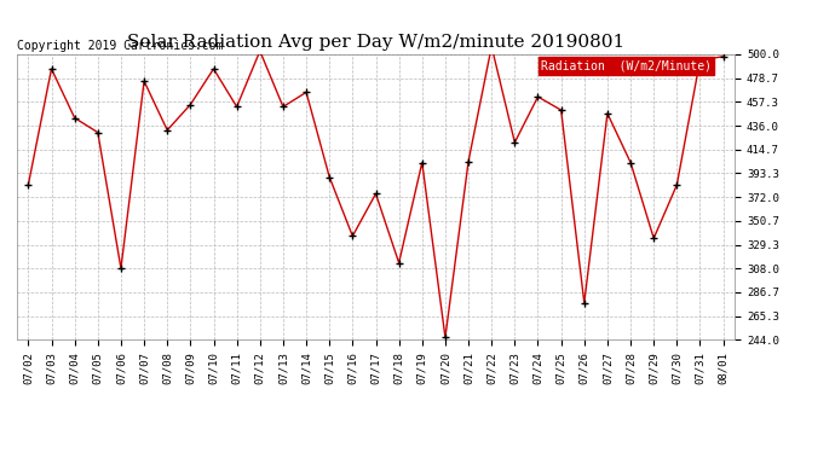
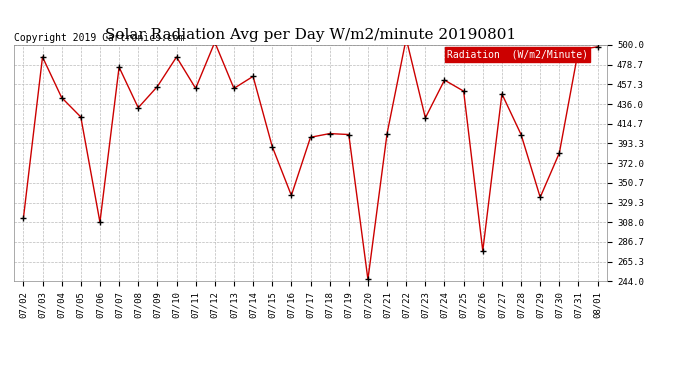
07/02: 383 -> 312
07/05: 430 -> 422
07/17: 375 -> 400
07/18: 313 -> 404
